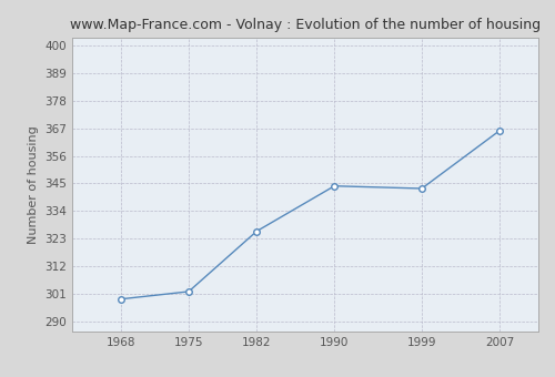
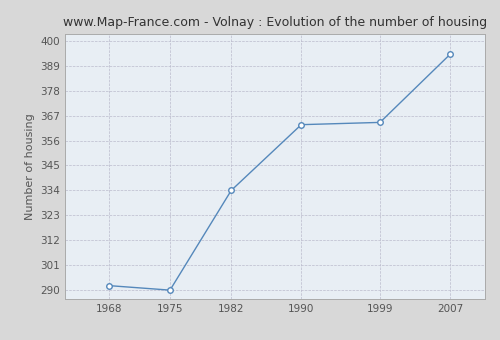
1968: 299 -> 292
1975: 302 -> 290
1982: 326 -> 334
1990: 344 -> 363
1999: 343 -> 364
2007: 366 -> 394
